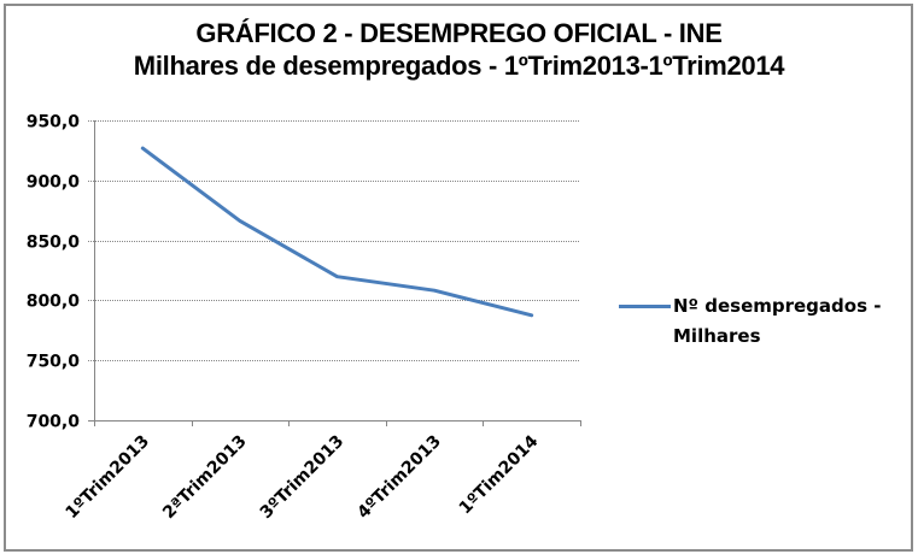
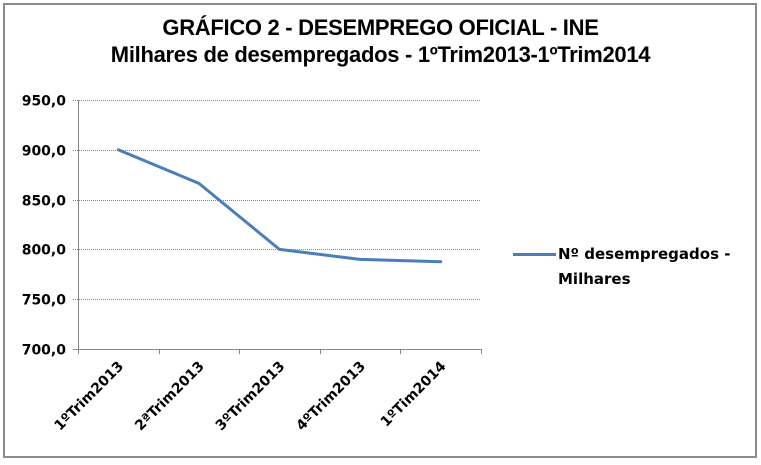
1ºTrim2013: 930 -> 900
3ºTrim2013: 820 -> 800
4ºTrim2013: 810 -> 790
